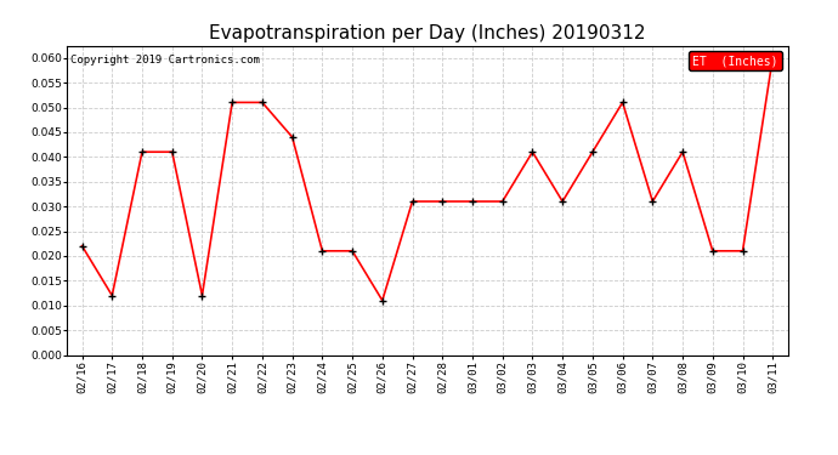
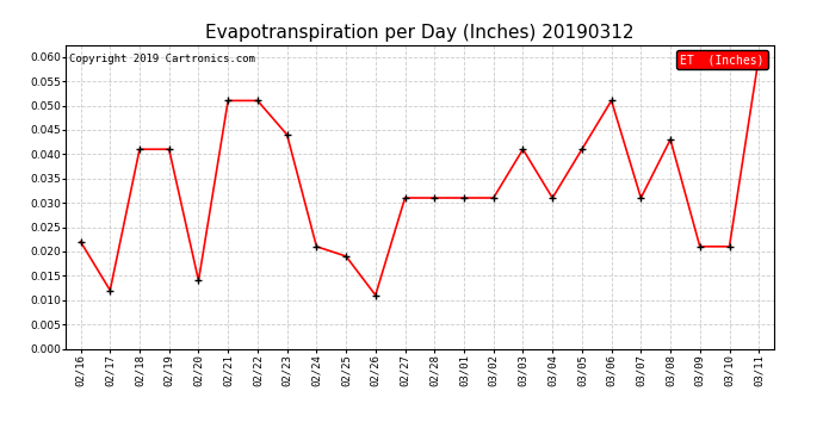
02/20: 0.012 -> 0.014
02/25: 0.021 -> 0.019
03/08: 0.041 -> 0.043
